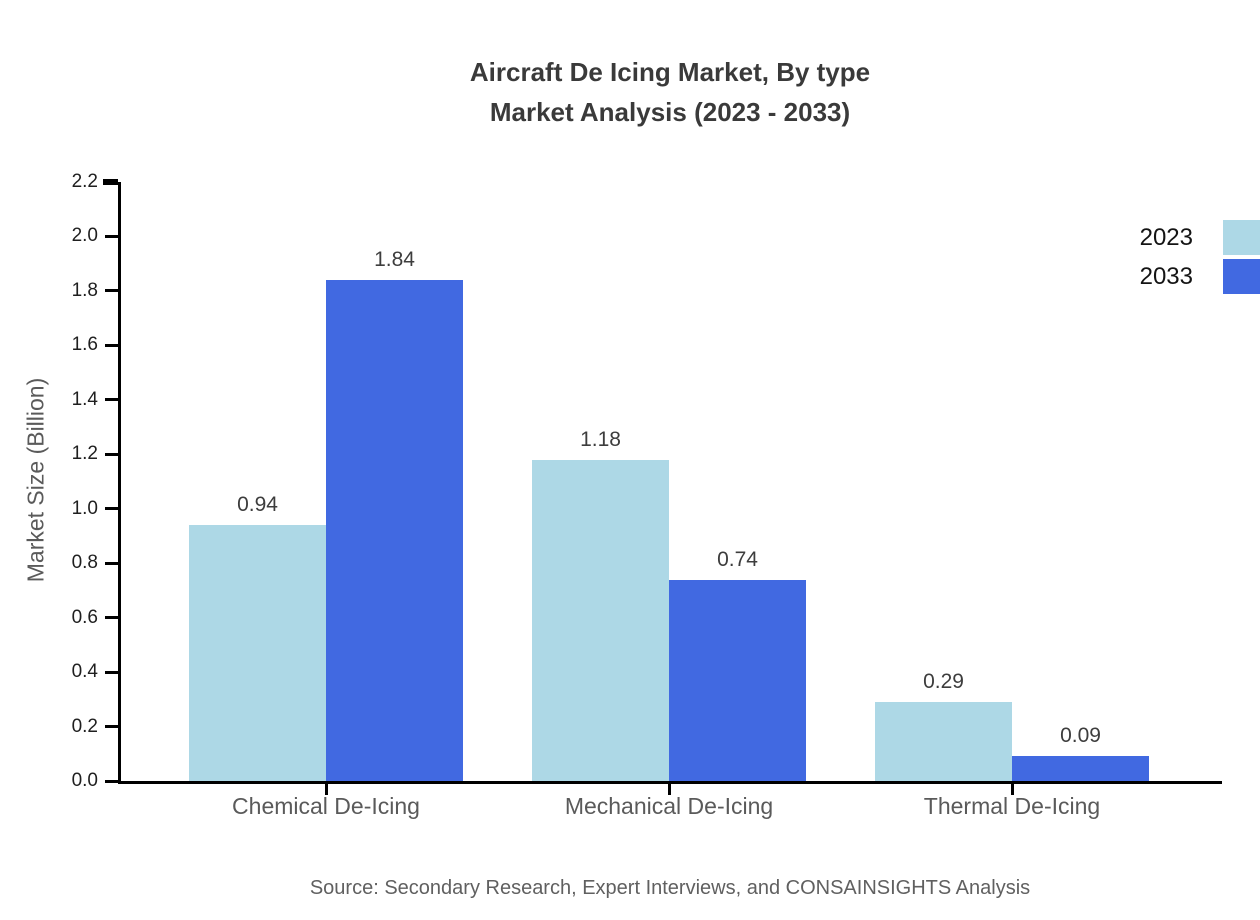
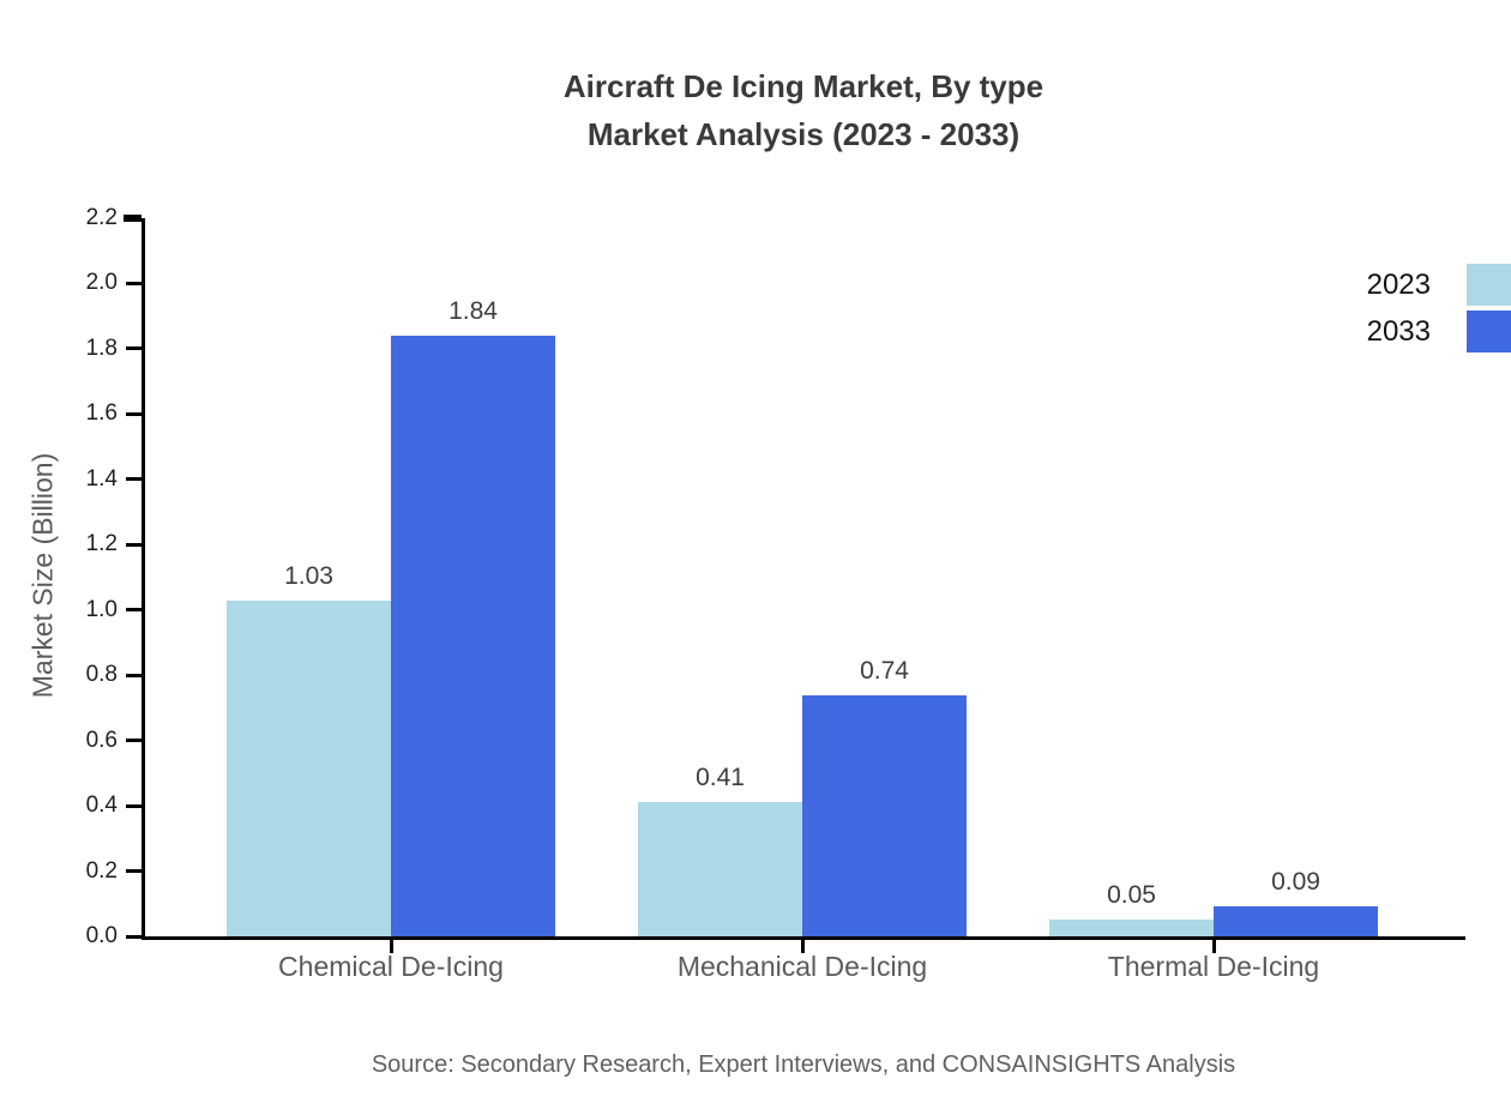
2023/Chemical De-Icing: 0.94 -> 1.03
2023/Mechanical De-Icing: 1.18 -> 0.41
2023/Thermal De-Icing: 0.29 -> 0.05
